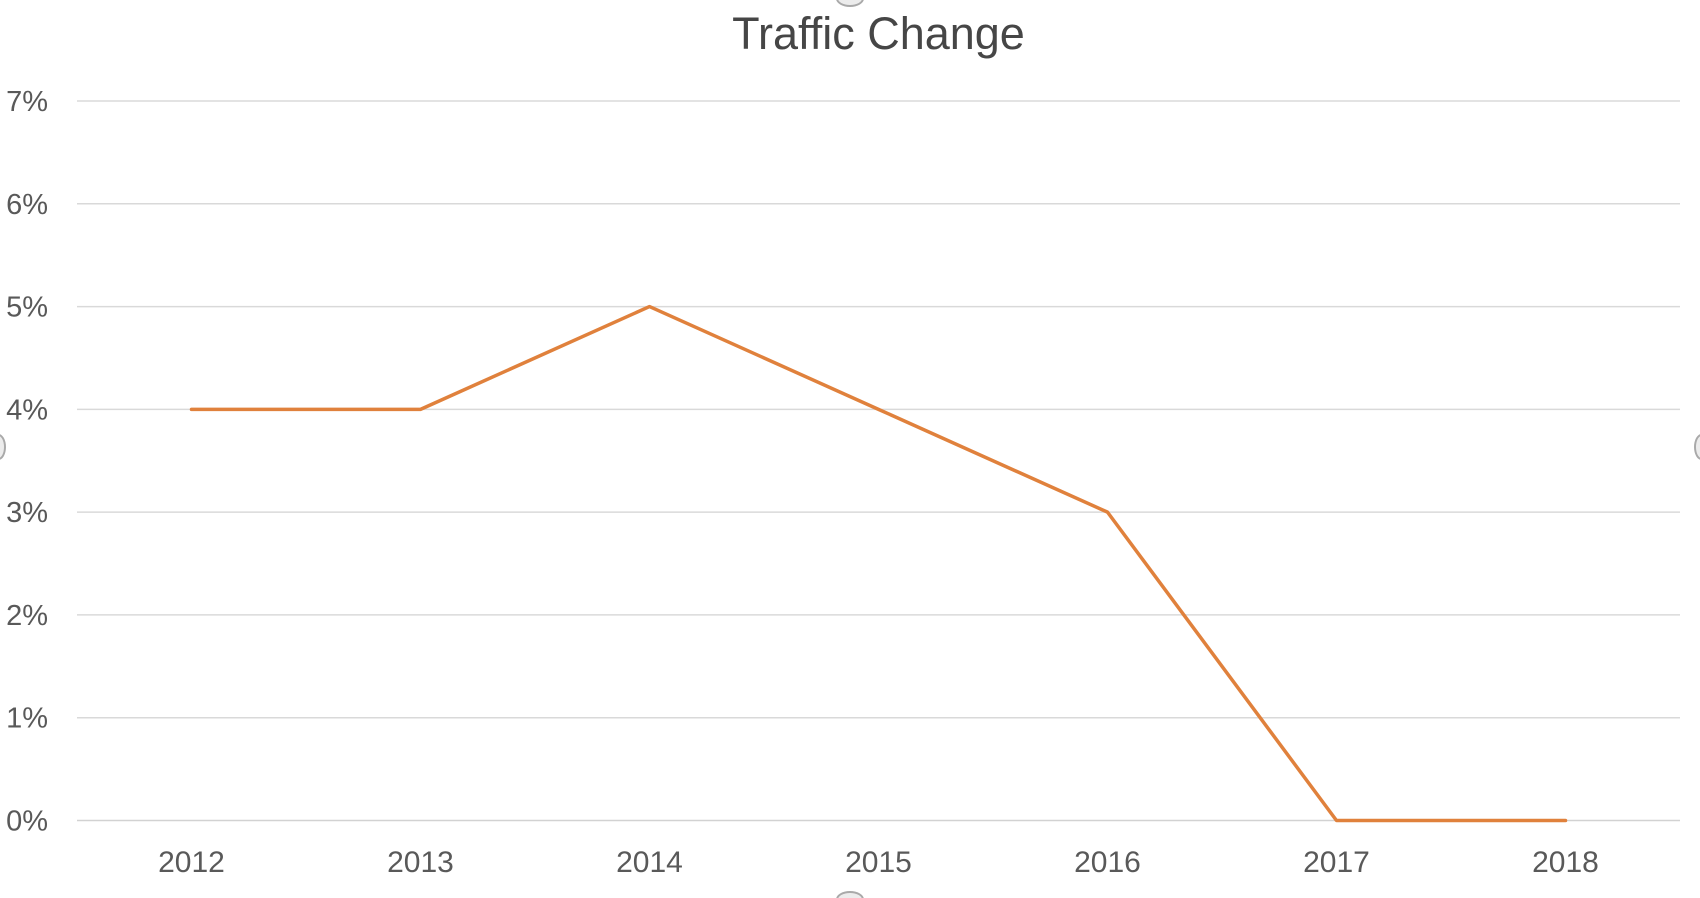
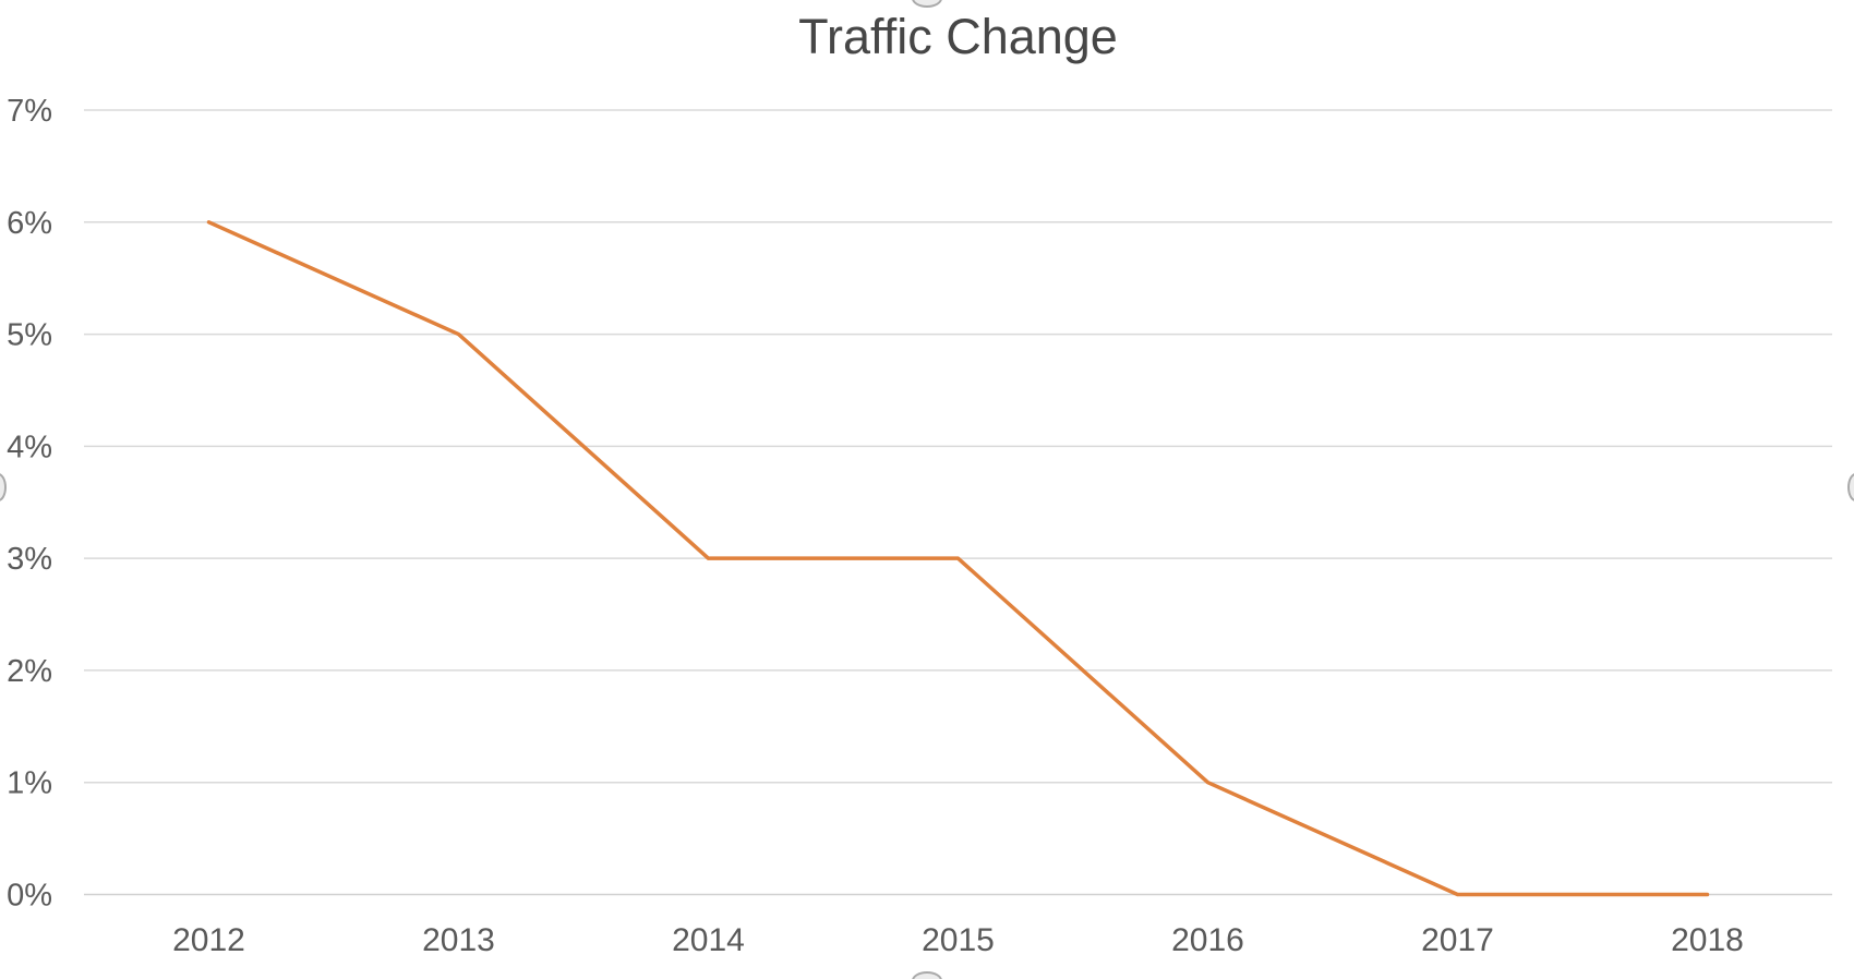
2012: 4% -> 6%
2013: 4% -> 5%
2014: 5% -> 3%
2015: 4% -> 3%
2016: 3% -> 1%
